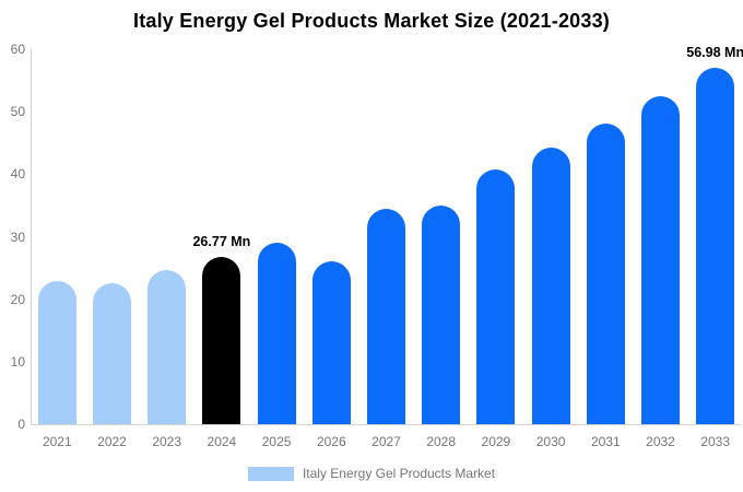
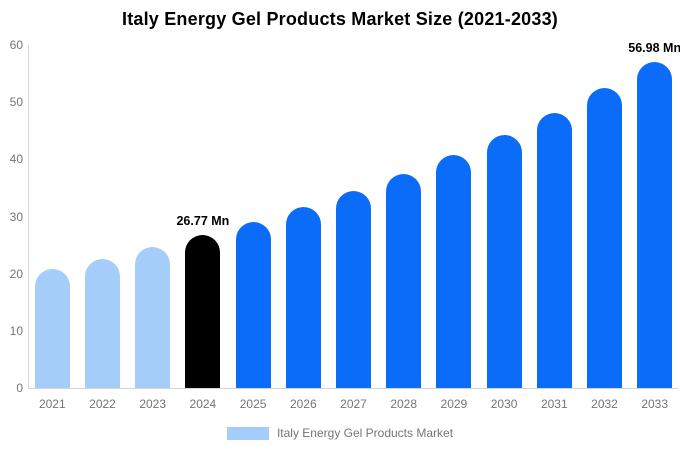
2021: 23 -> 21
2026: 26 -> 32
2028: 35 -> 37
